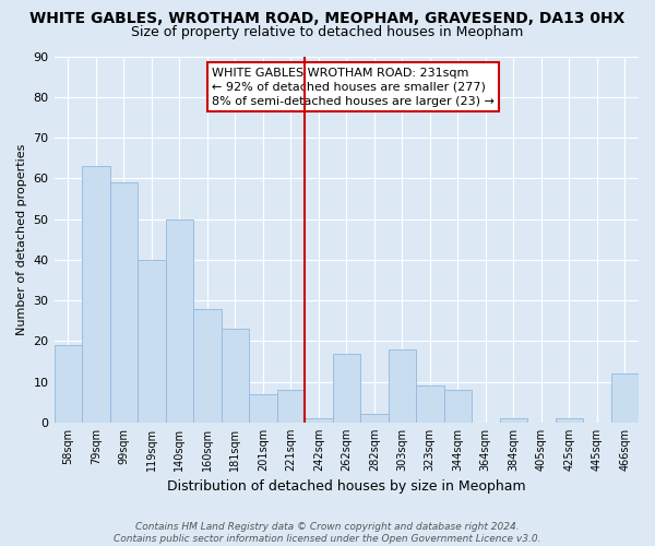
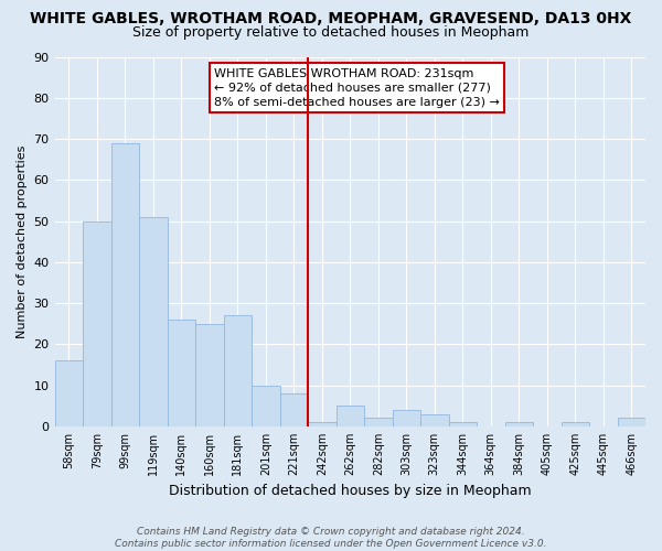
58sqm: 19 -> 16
79sqm: 63 -> 50
99sqm: 59 -> 69
119sqm: 40 -> 51
140sqm: 50 -> 26
160sqm: 28 -> 25
181sqm: 23 -> 27
201sqm: 7 -> 10
262sqm: 17 -> 5
303sqm: 18 -> 4
323sqm: 9 -> 3
344sqm: 8 -> 1
466sqm: 12 -> 2
